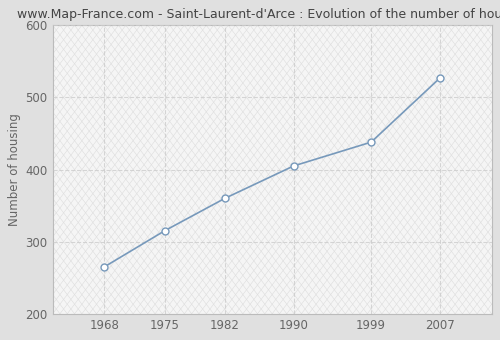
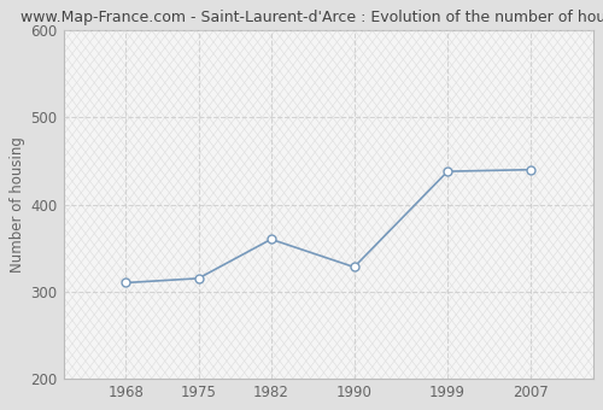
1968: 265 -> 310
1990: 405 -> 328
2007: 527 -> 440
